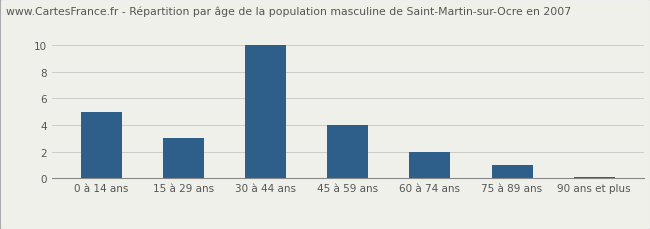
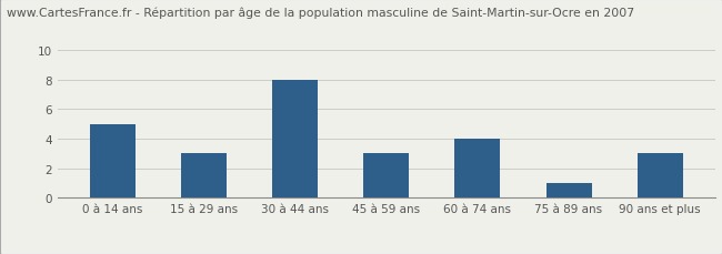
30 à 44 ans: 10.0 -> 8.0
45 à 59 ans: 4.0 -> 3.0
60 à 74 ans: 2.0 -> 4.0
90 ans et plus: 0.1 -> 3.0
